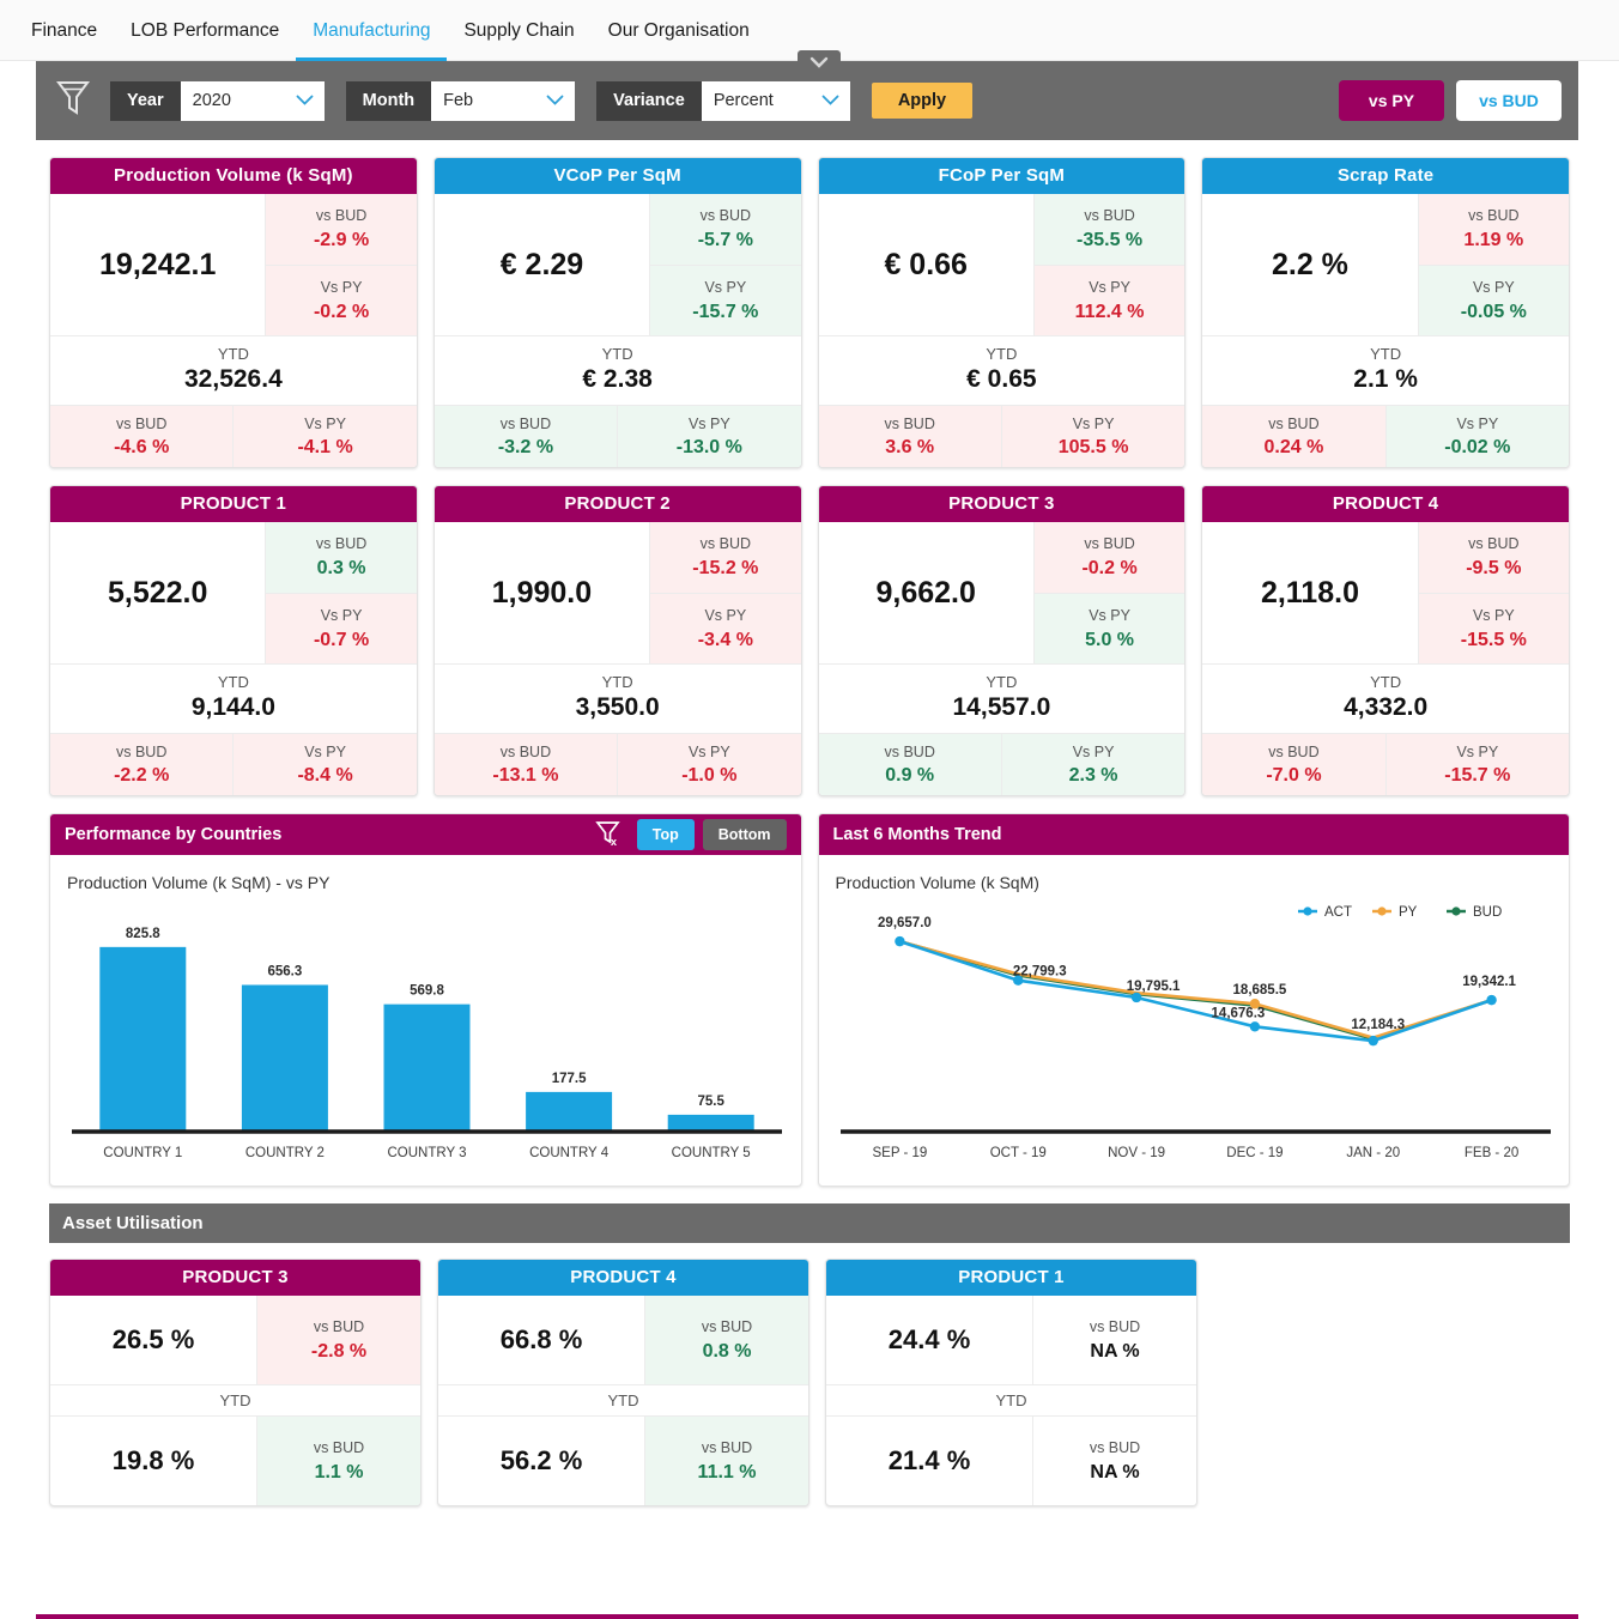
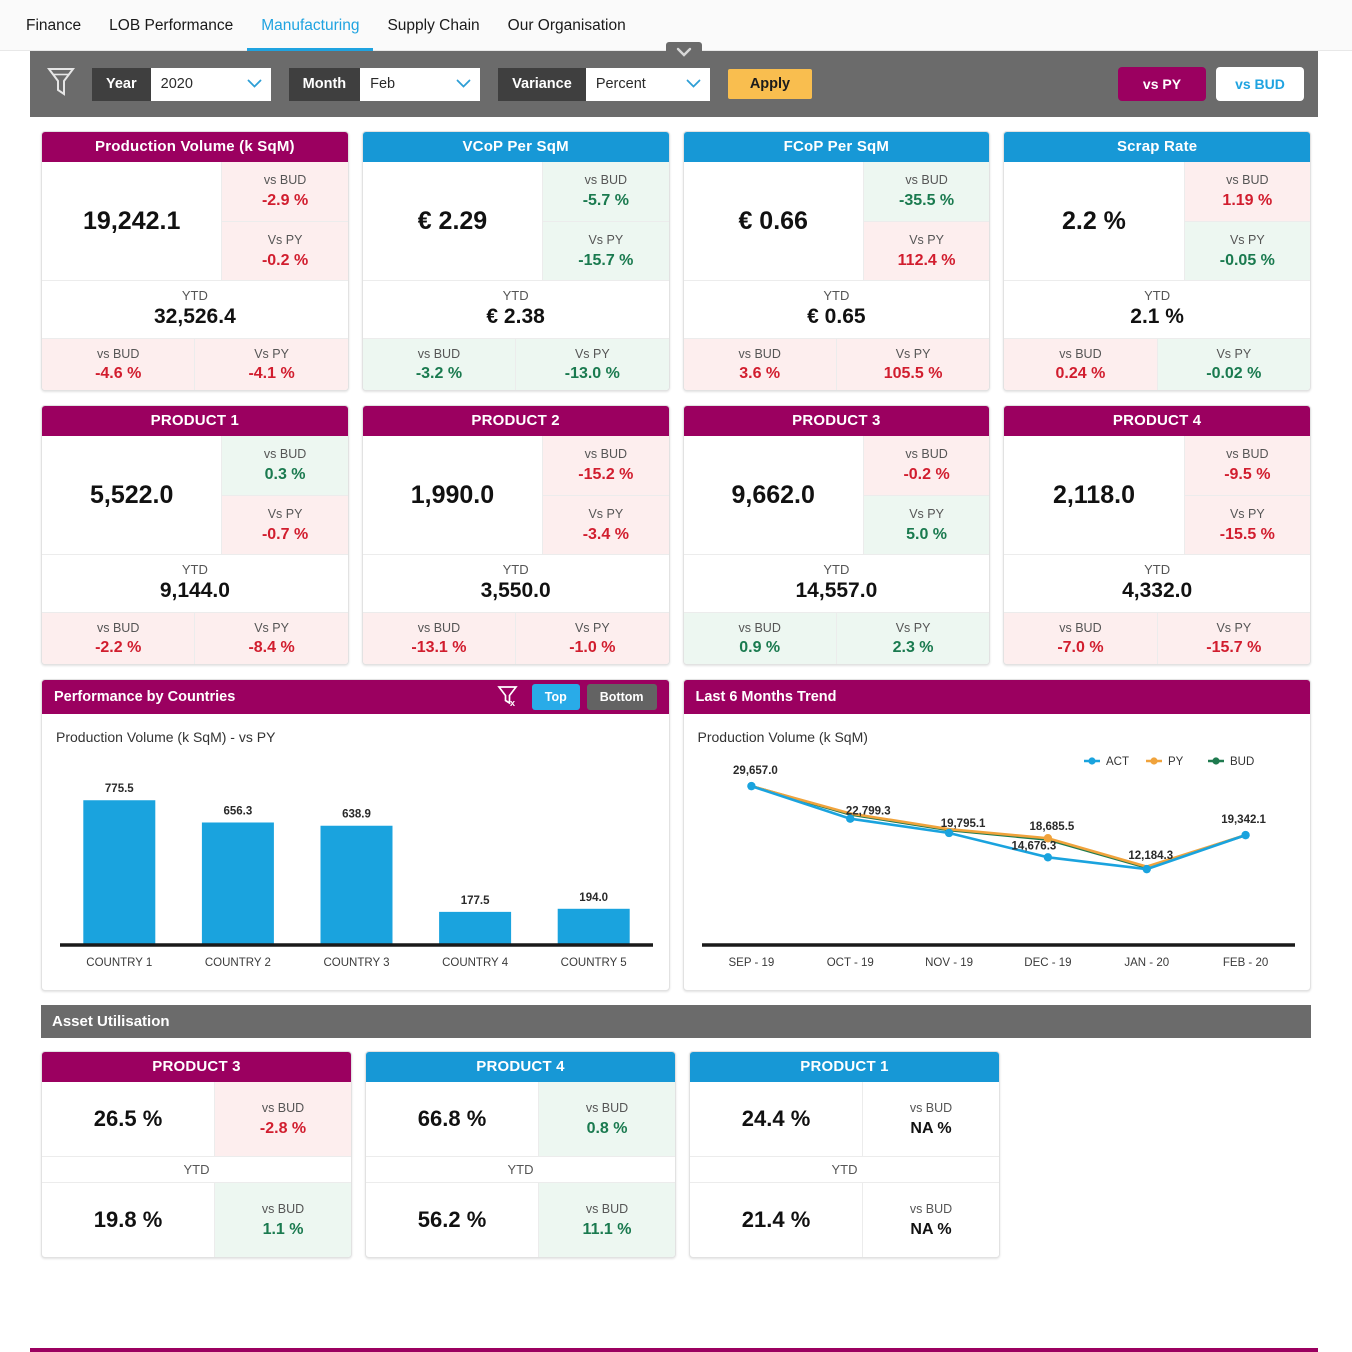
Production Volume (k SqM) - vs PY/COUNTRY 1: 825.8 -> 775.5
Production Volume (k SqM) - vs PY/COUNTRY 3: 569.8 -> 638.9
Production Volume (k SqM) - vs PY/COUNTRY 5: 75.5 -> 194.0
